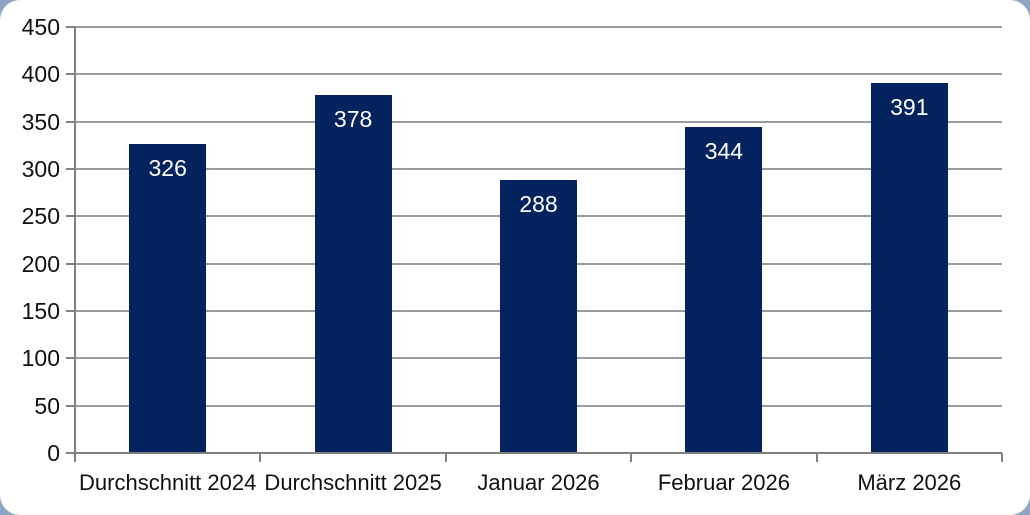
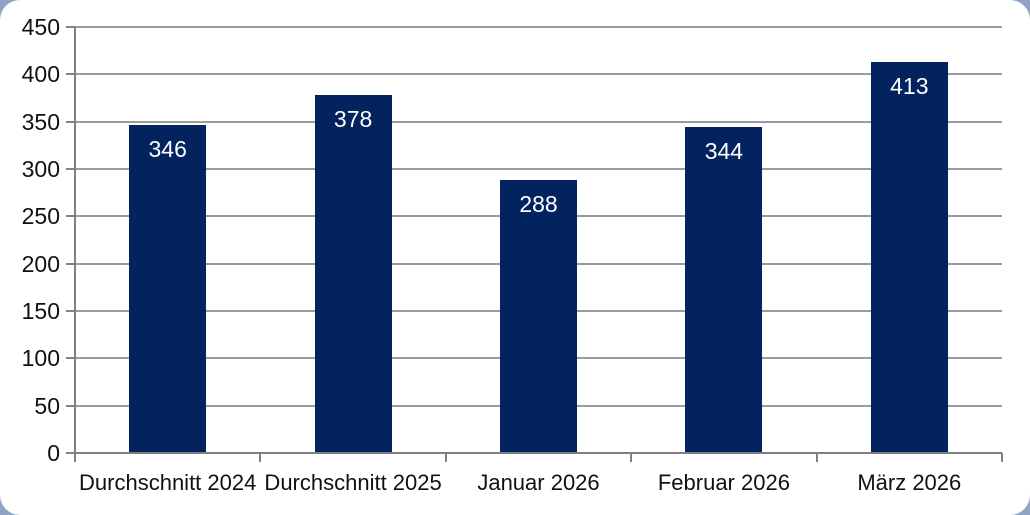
Durchschnitt 2024: 326 -> 346
März 2026: 391 -> 413
